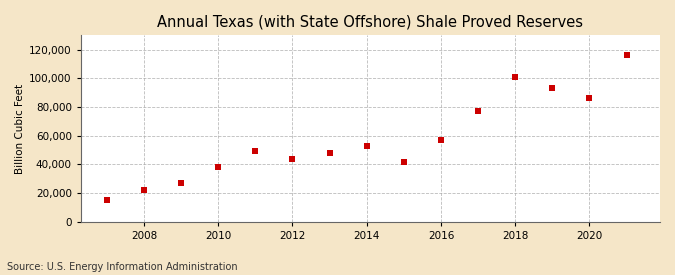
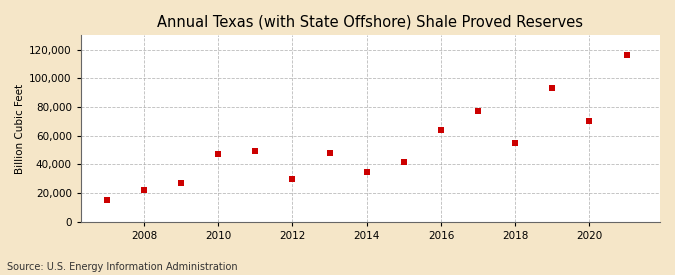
2010: 38,000 -> 47,000
2012: 44,000 -> 30,000
2014: 53,000 -> 35,000
2016: 57,000 -> 64,000
2018: 101,000 -> 55,000
2020: 86,000 -> 70,000
